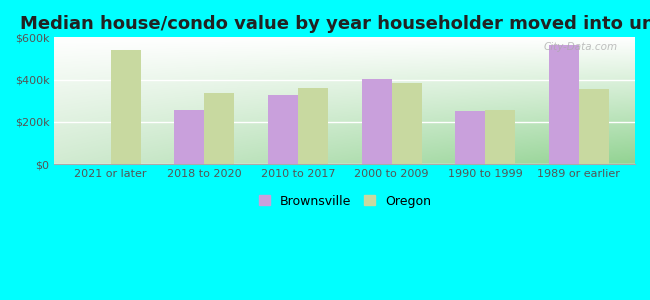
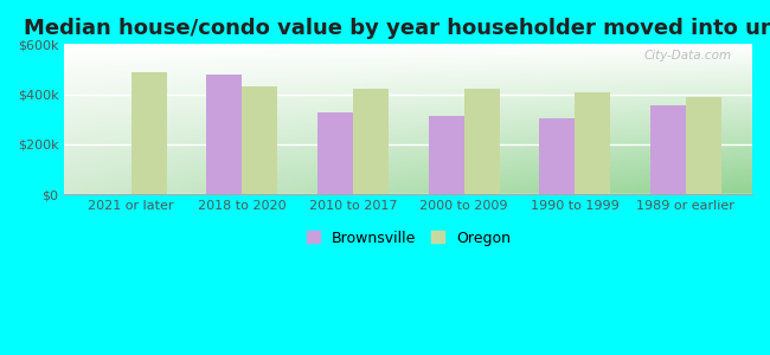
Oregon/2021 or later: $540k -> $487k
Brownsville/2018 to 2020: $255k -> $478k
Oregon/2018 to 2020: $335k -> $432k
Oregon/2010 to 2017: $360k -> $420k
Brownsville/2000 to 2009: $405k -> $315k
Oregon/2000 to 2009: $385k -> $420k
Brownsville/1990 to 1999: $250k -> $305k
Oregon/1990 to 1999: $255k -> $410k
Brownsville/1989 or earlier: $565k -> $355k
Oregon/1989 or earlier: $355k -> $388k
